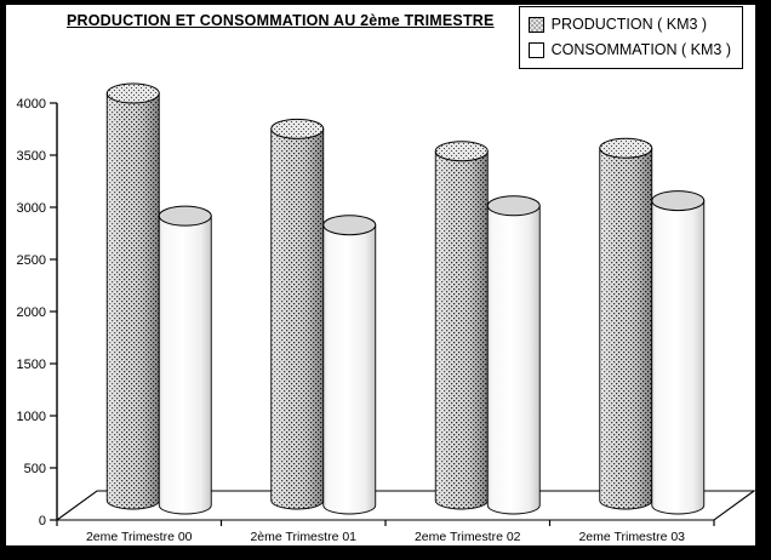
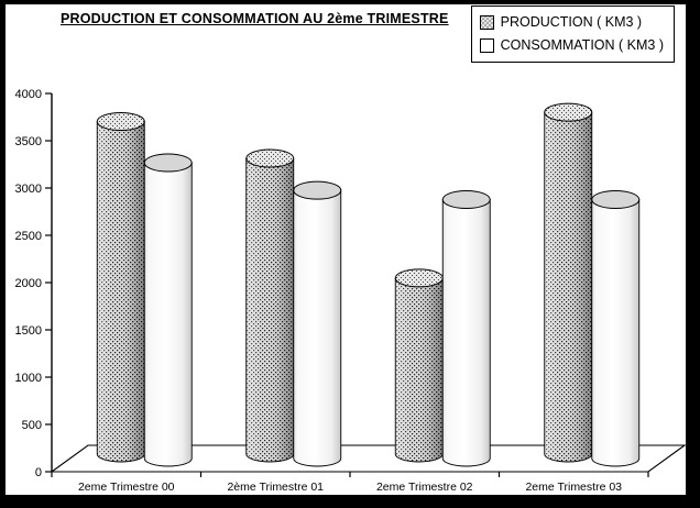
PRODUCTION ( KM3 )/2eme Trimestre 00: 4000 -> 3600
CONSOMMATION ( KM3 )/2eme Trimestre 00: 2800 -> 3200
PRODUCTION ( KM3 )/2ème Trimestre 01: 3600 -> 3200
CONSOMMATION ( KM3 )/2ème Trimestre 01: 2800 -> 2900
PRODUCTION ( KM3 )/2eme Trimestre 02: 3400 -> 1900
CONSOMMATION ( KM3 )/2eme Trimestre 02: 2900 -> 2800
PRODUCTION ( KM3 )/2eme Trimestre 03: 3500 -> 3700
CONSOMMATION ( KM3 )/2eme Trimestre 03: 3000 -> 2800
